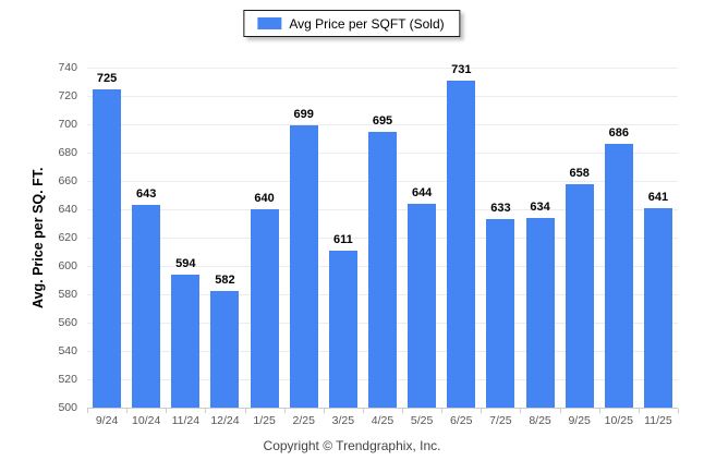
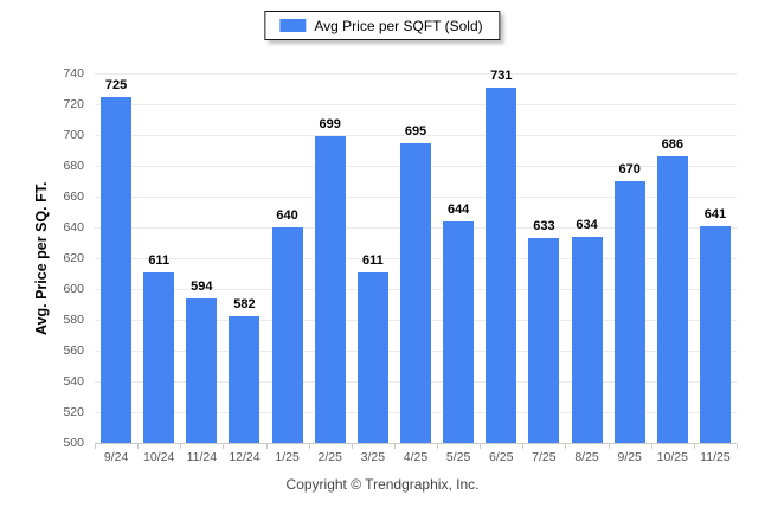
10/24: 643 -> 611
9/25: 658 -> 670
